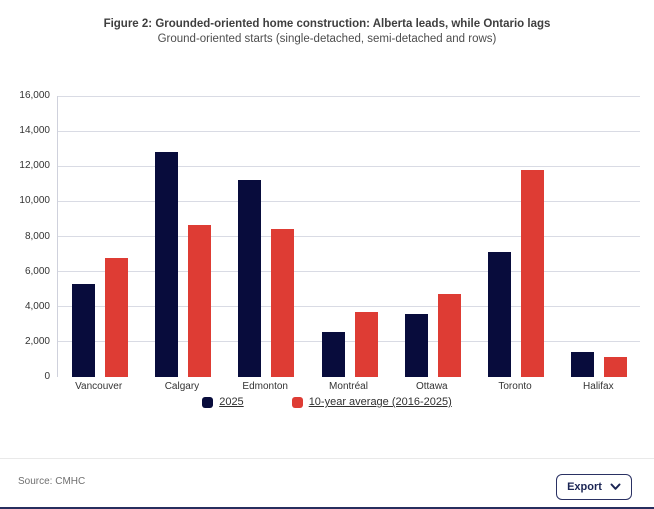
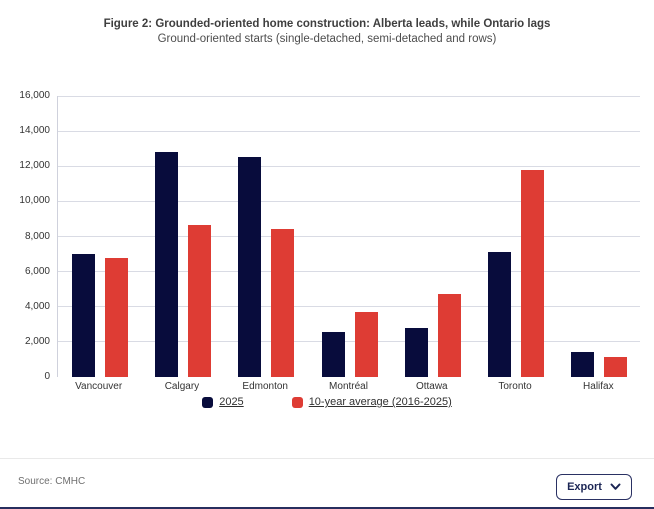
2025/Vancouver: 5300 -> 7000
2025/Edmonton: 11200 -> 12500
2025/Ottawa: 3600 -> 2800
